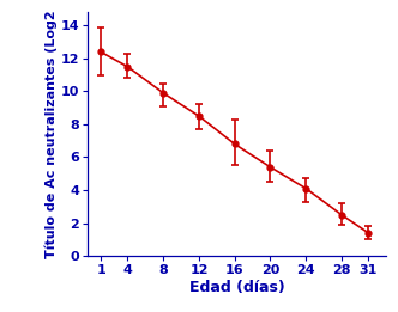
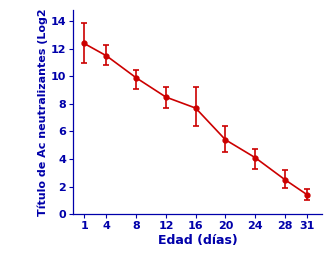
16: 6.8 -> 7.7
